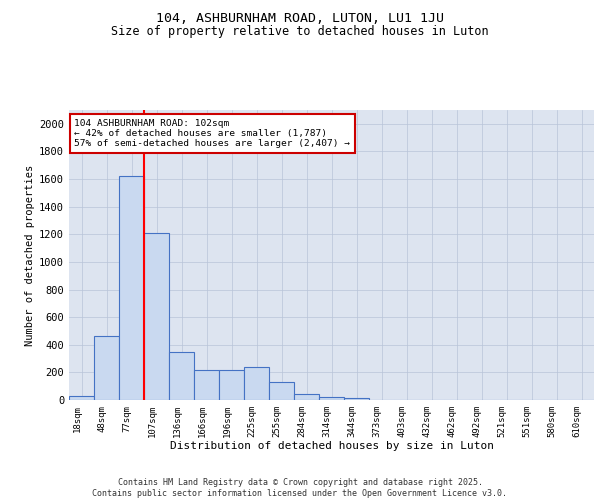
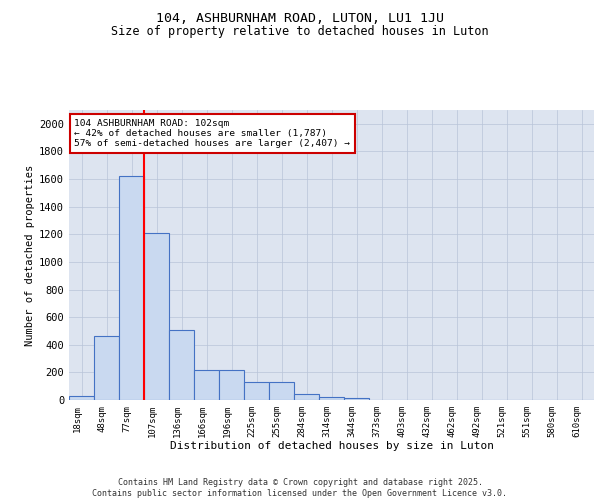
136sqm: 350 -> 510
225sqm: 240 -> 130
